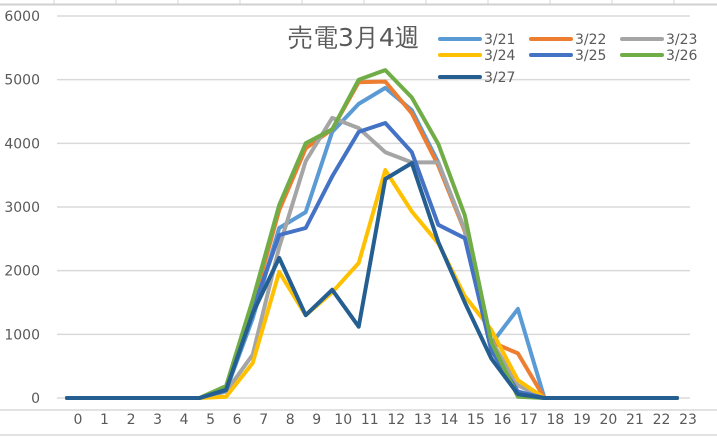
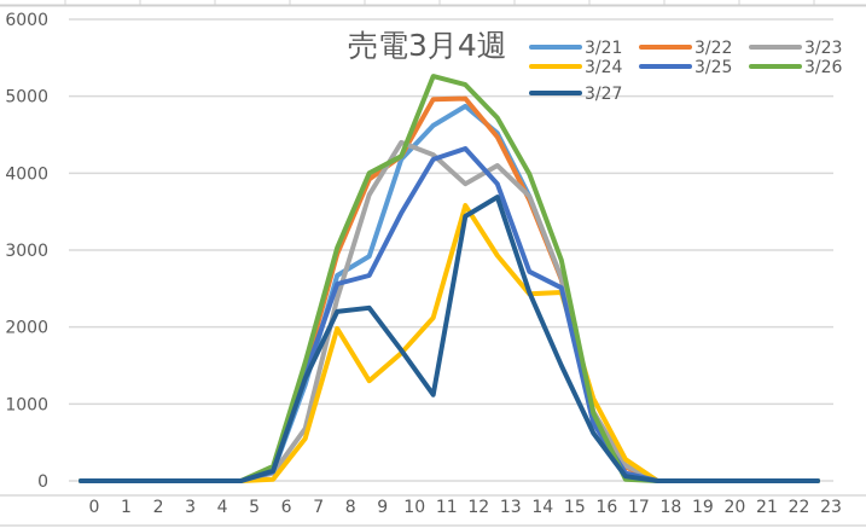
3/27/9: 1300 -> 2200
3/26/11: 5000 -> 5300
3/23/13: 3700 -> 4100
3/24/15: 1600 -> 2400
3/21/17: 1400 -> 200
3/22/17: 700 -> 200
